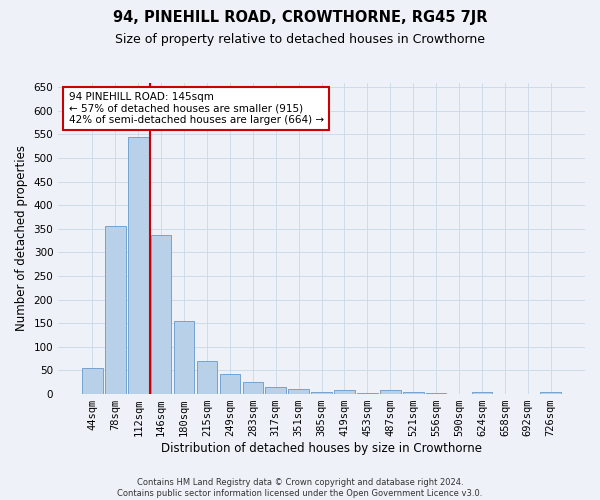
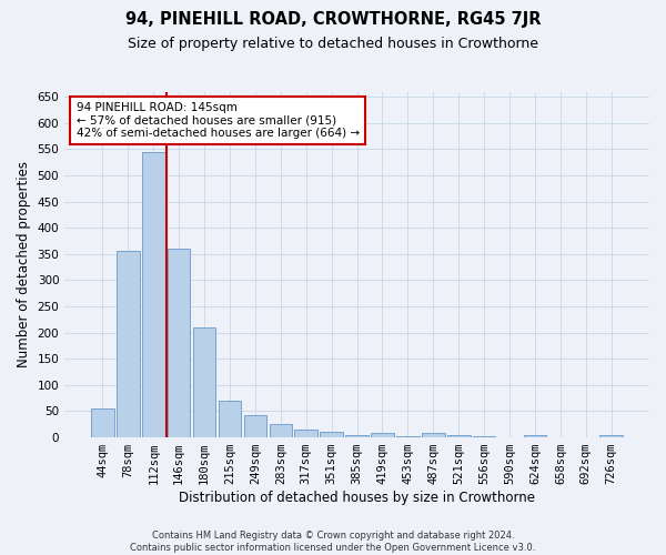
146sqm: 338 -> 360
180sqm: 155 -> 210
